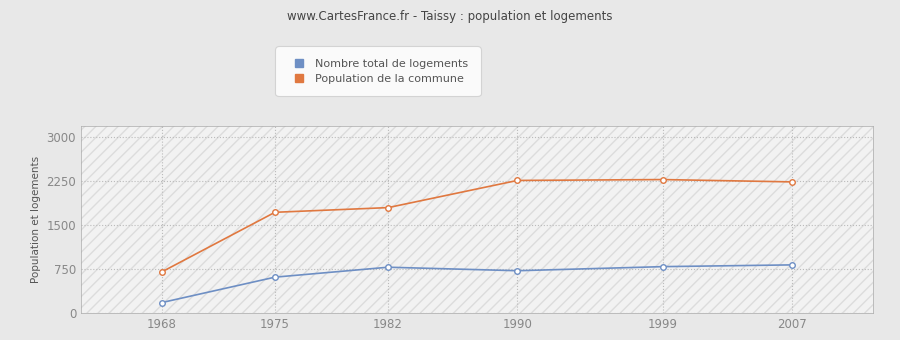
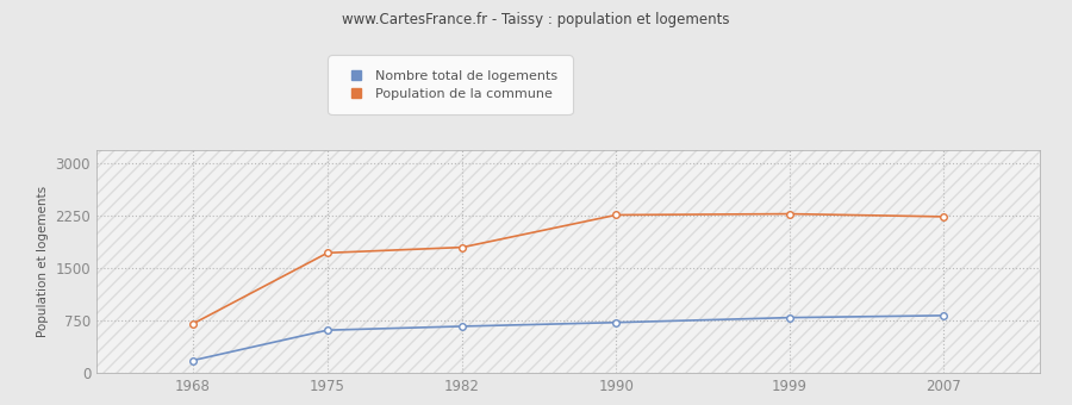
Nombre total de logements/1982: 780 -> 660
